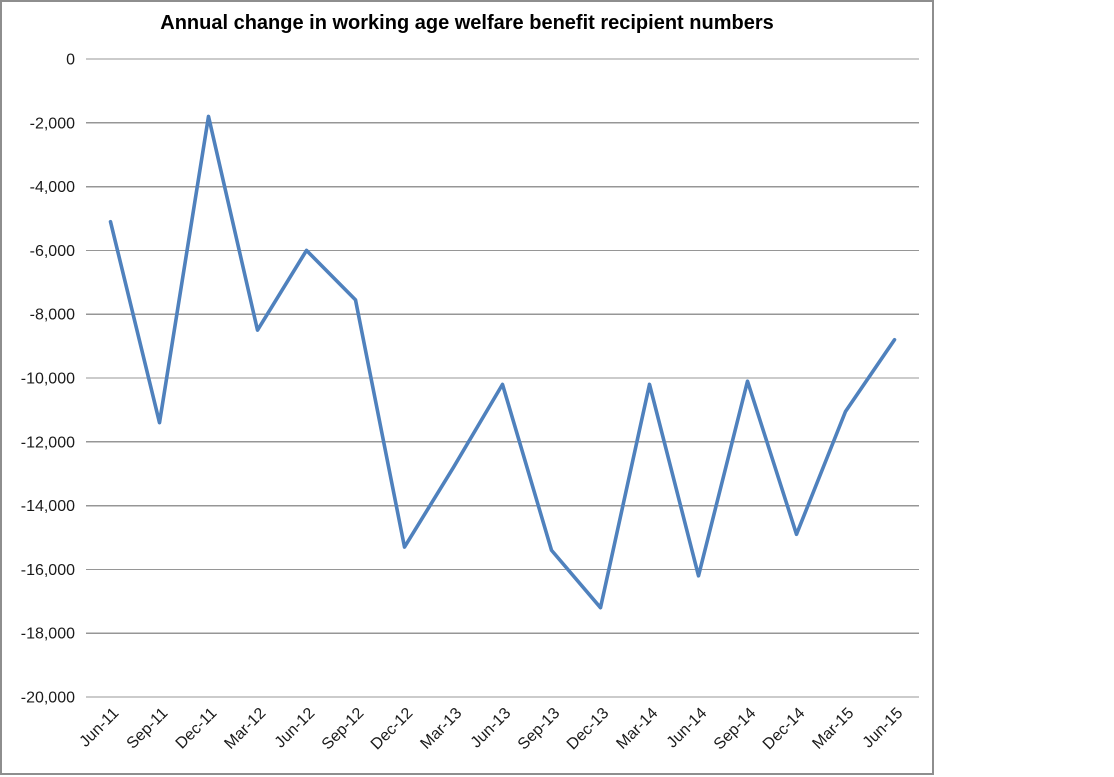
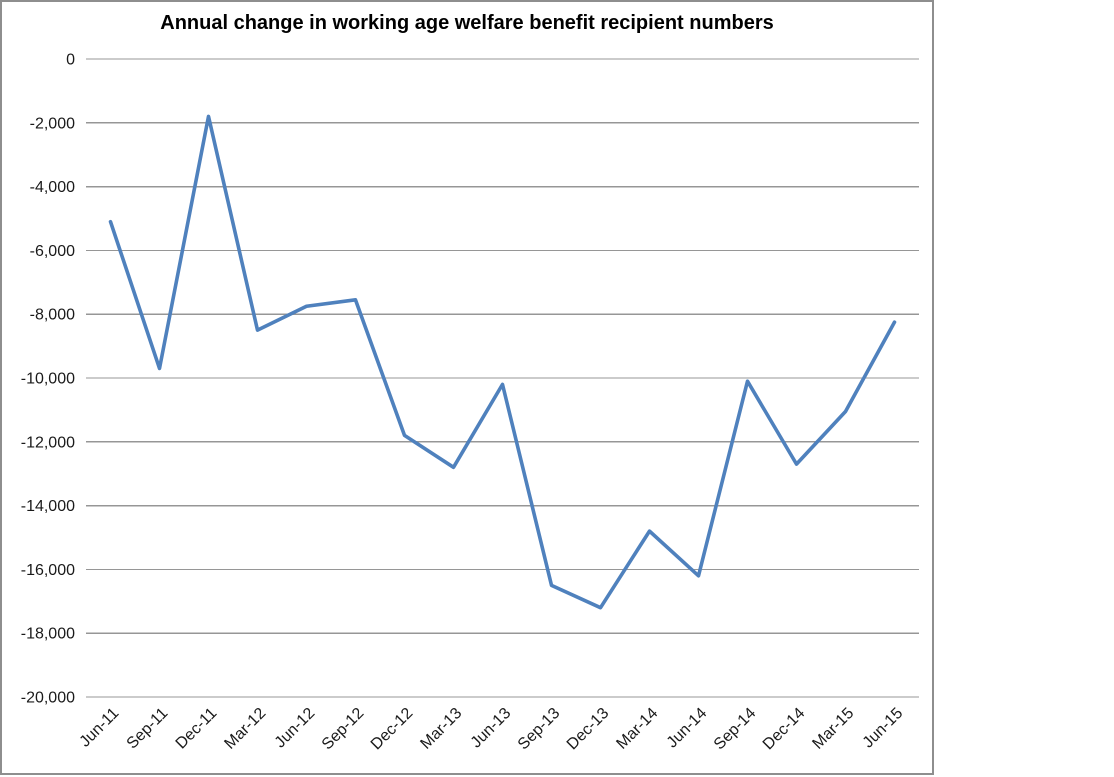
Sep-11: -11400 -> -9700
Jun-12: -6000 -> -7800
Dec-12: -15300 -> -11800
Sep-13: -15400 -> -16500
Mar-14: -10200 -> -14800
Dec-14: -14900 -> -12700
Jun-15: -8800 -> -8200
